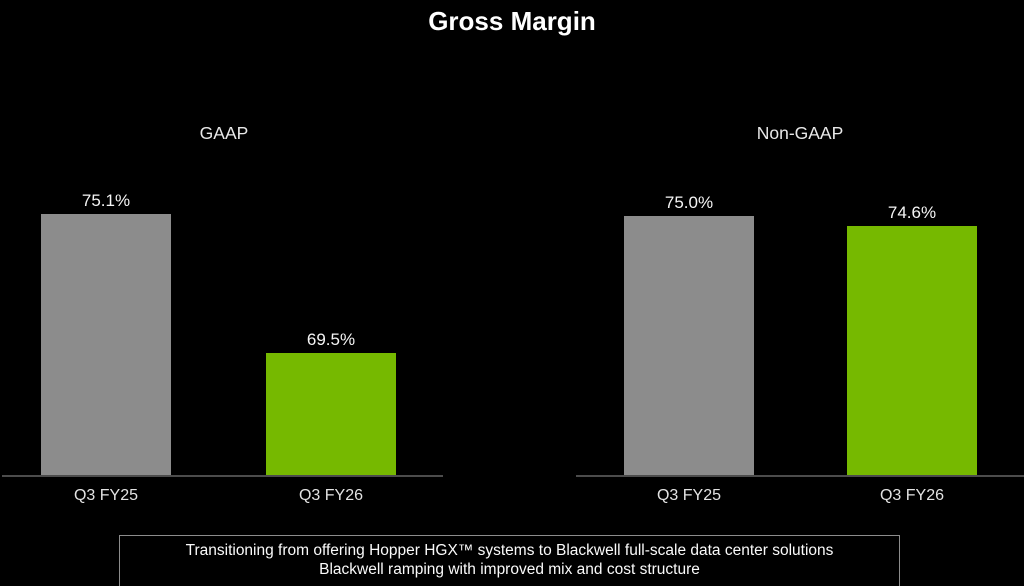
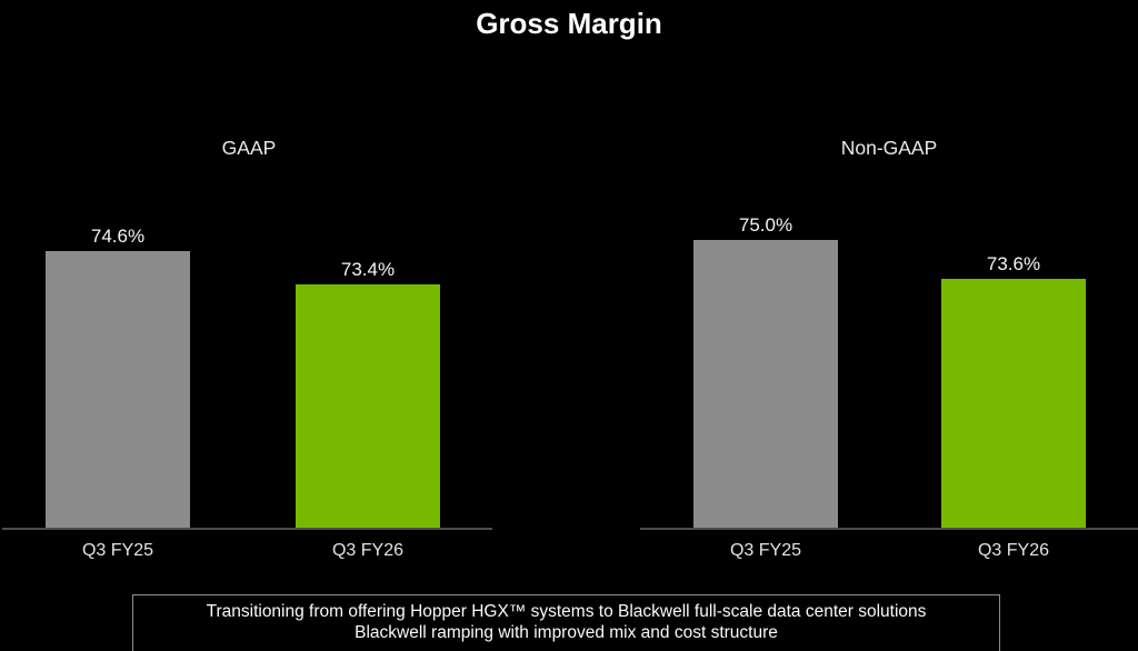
GAAP/Q3 FY25: 75.1% -> 74.6%
GAAP/Q3 FY26: 69.5% -> 73.4%
Non-GAAP/Q3 FY26: 74.6% -> 73.6%
